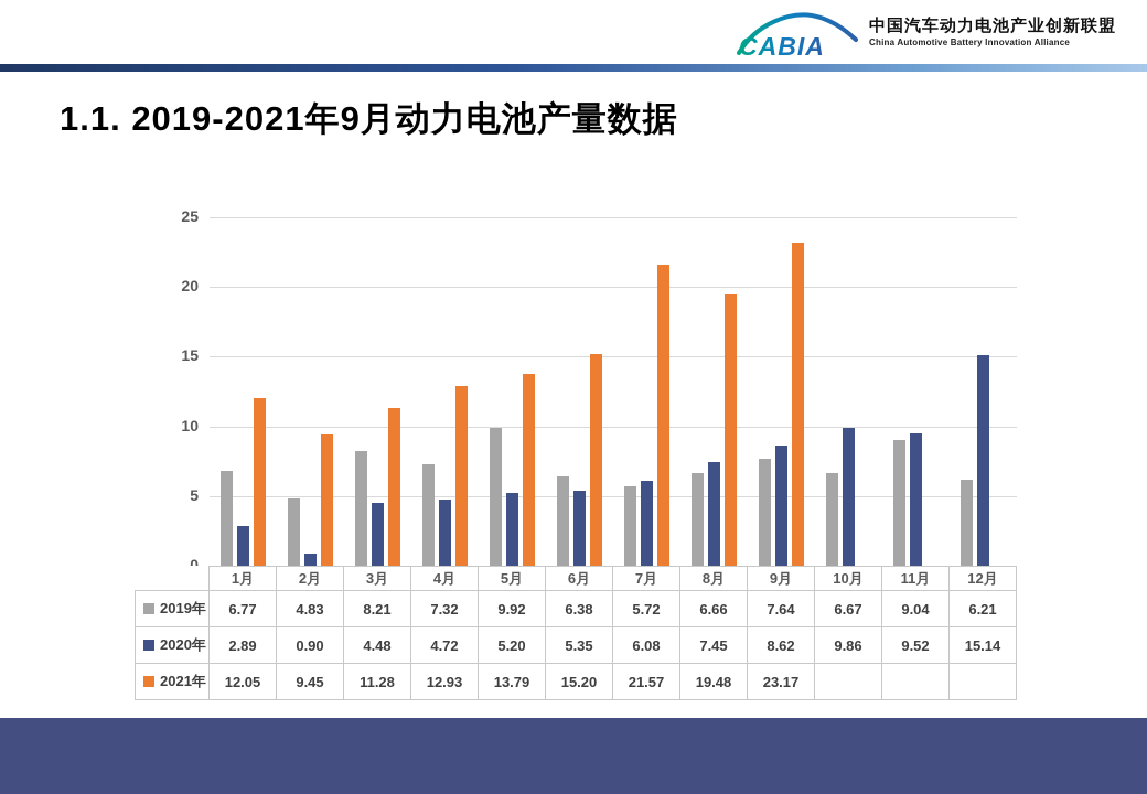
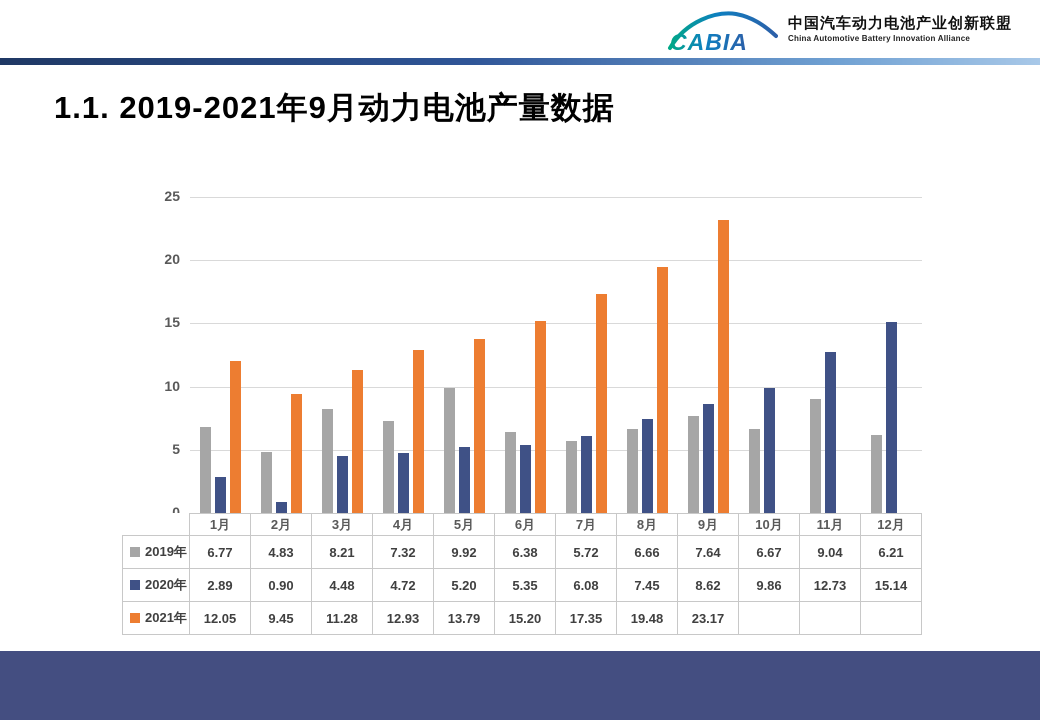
2021年/7月: 21.57 -> 17.35
2020年/11月: 9.52 -> 12.73
